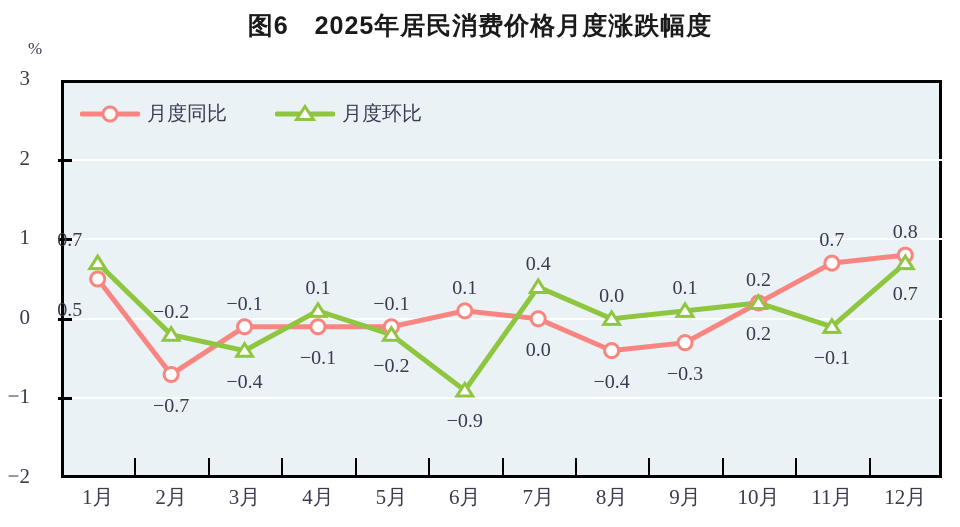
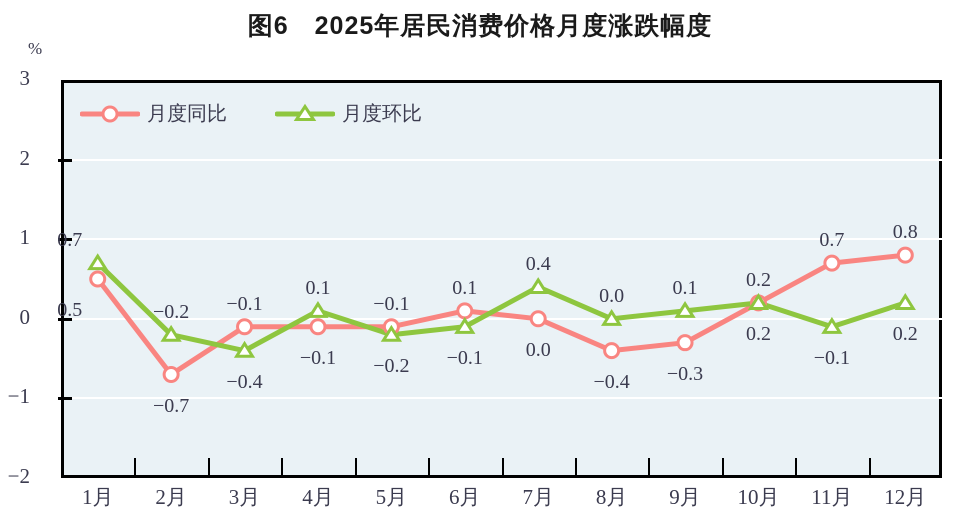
月度环比/6月: −0.9 -> −0.1
月度环比/12月: 0.7 -> 0.2
